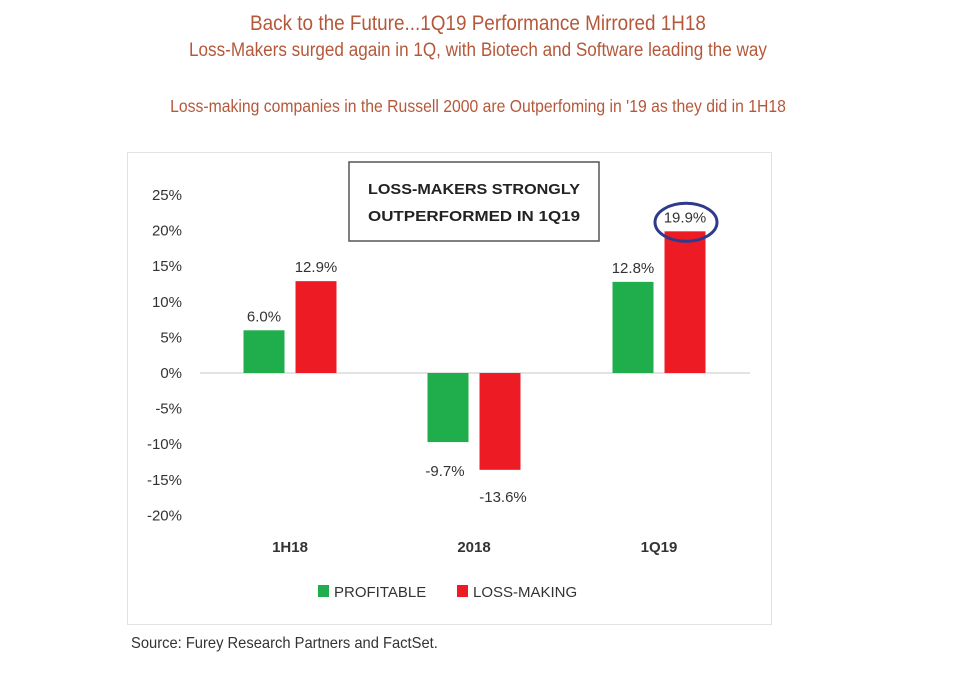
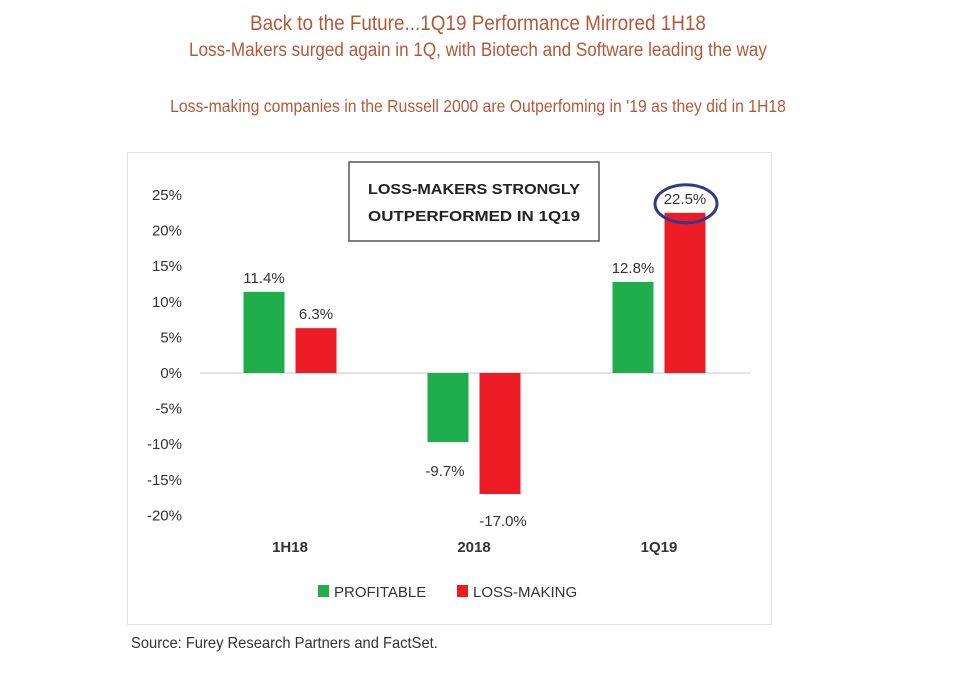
PROFITABLE/1H18: 6.0% -> 11.4%
LOSS-MAKING/1H18: 12.9% -> 6.3%
LOSS-MAKING/2018: -13.6% -> -17.0%
LOSS-MAKING/1Q19: 19.9% -> 22.5%
